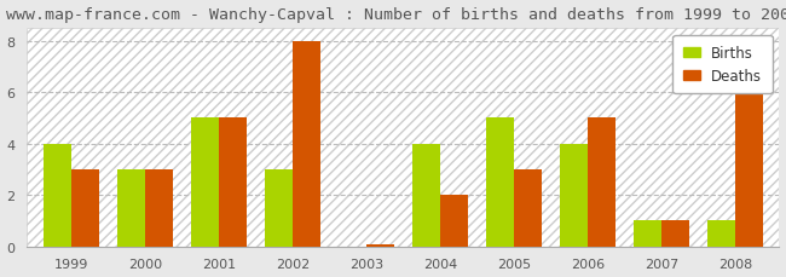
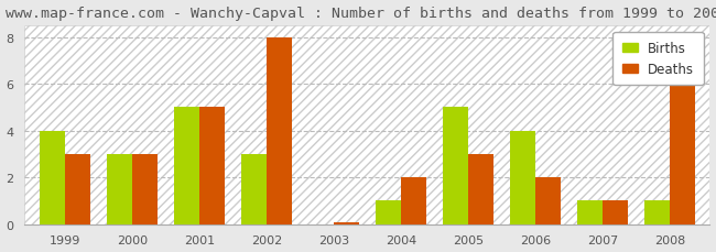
Births/2004: 4 -> 1
Deaths/2006: 5.0 -> 2.0
